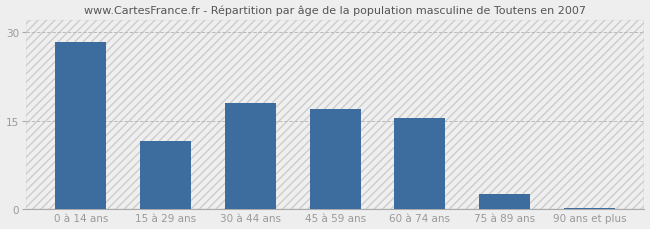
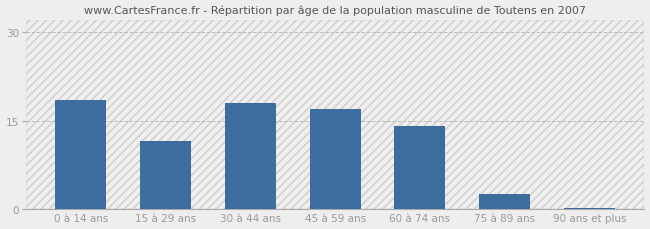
0 à 14 ans: 28.2 -> 18.5
60 à 74 ans: 15.4 -> 14.0
